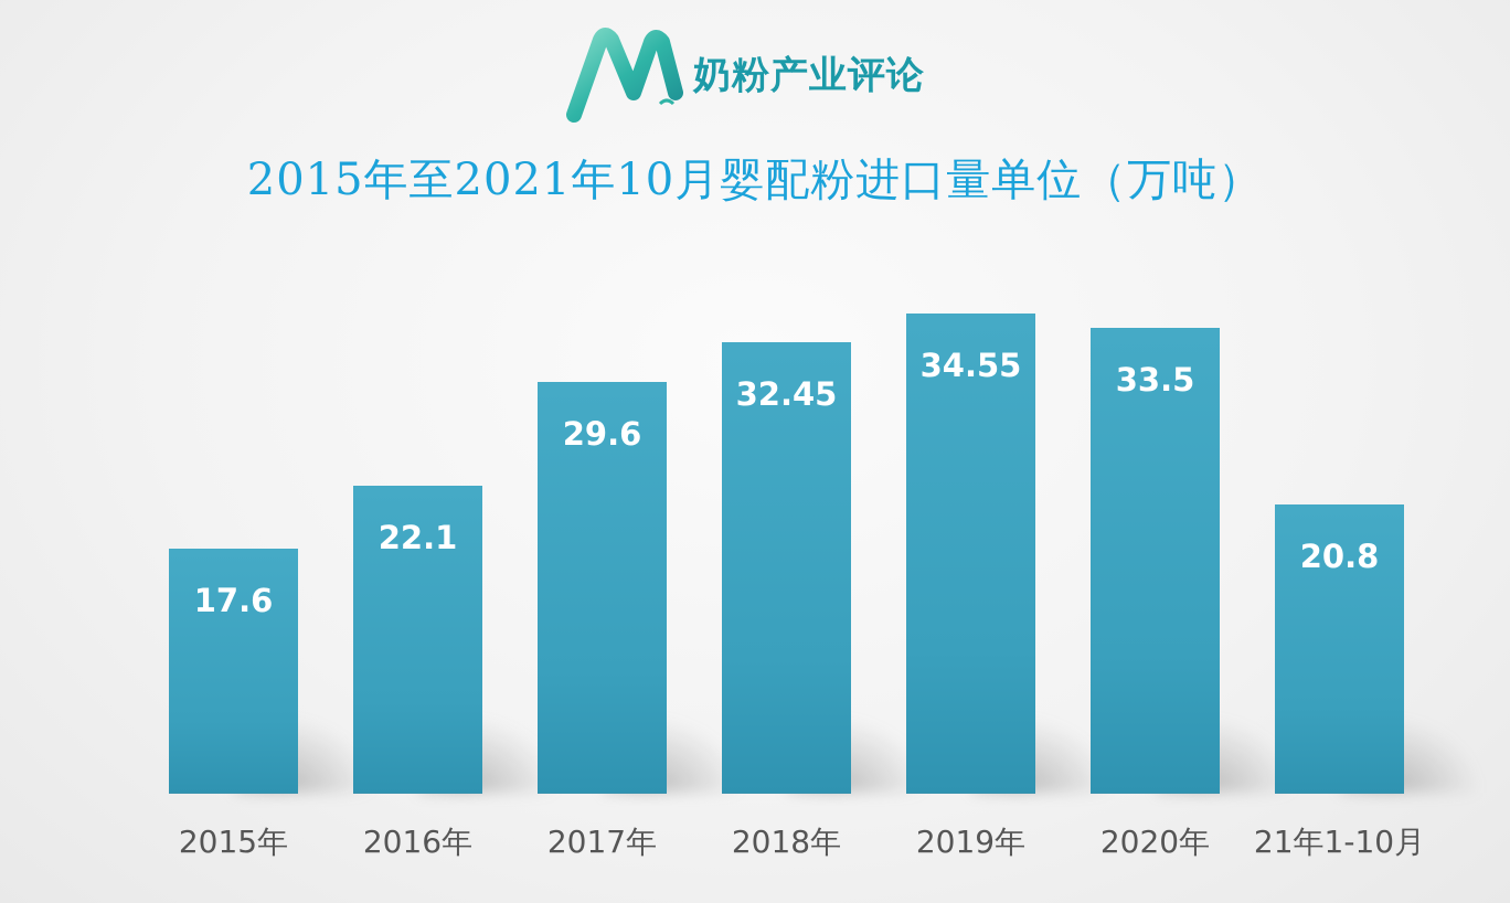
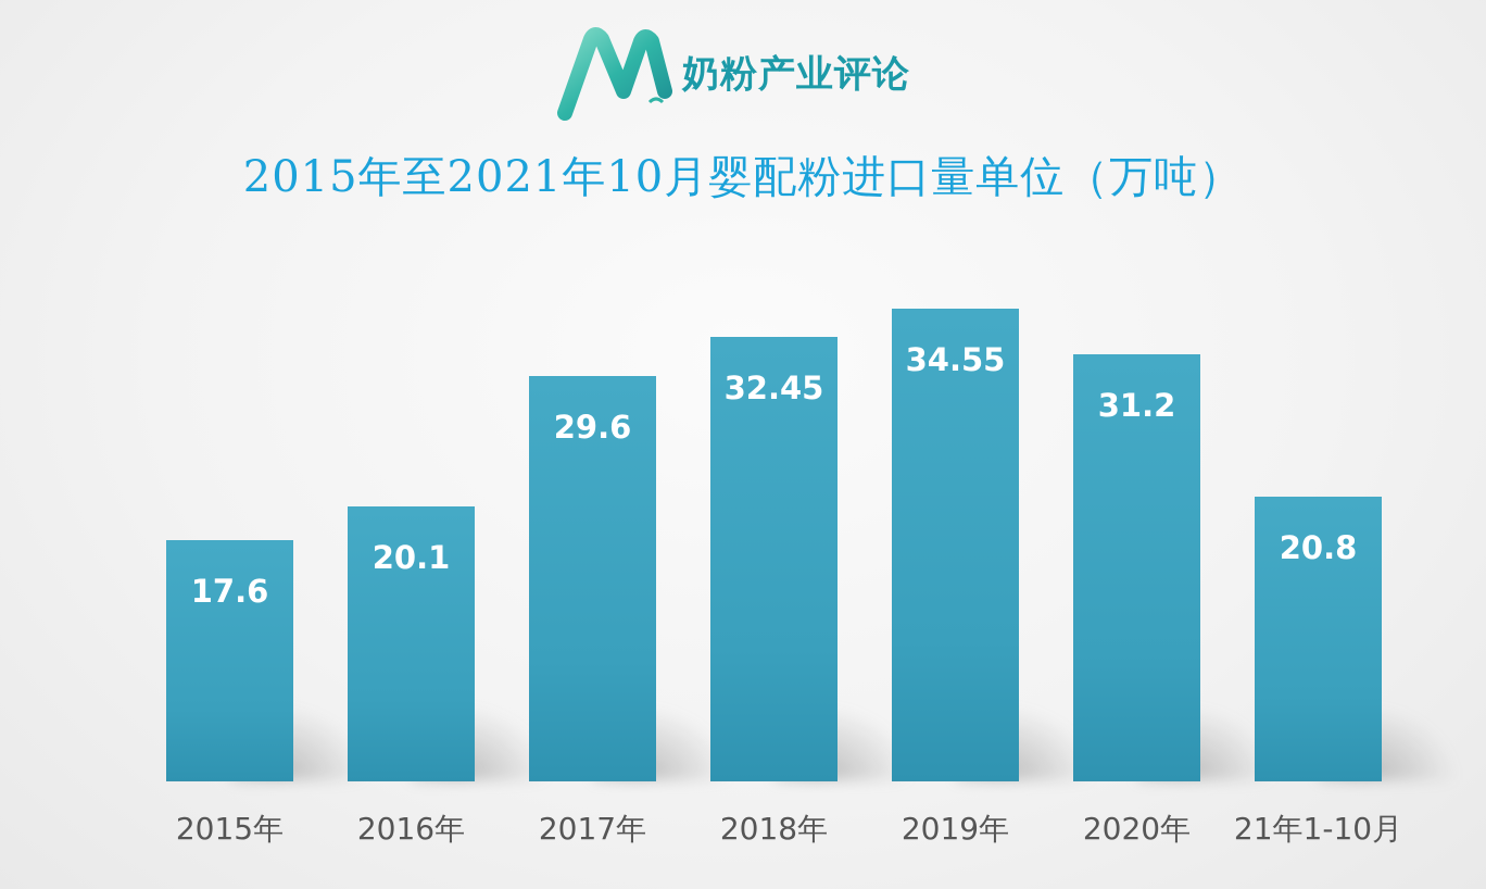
2016年: 22.1 -> 20.1
2020年: 33.5 -> 31.2
